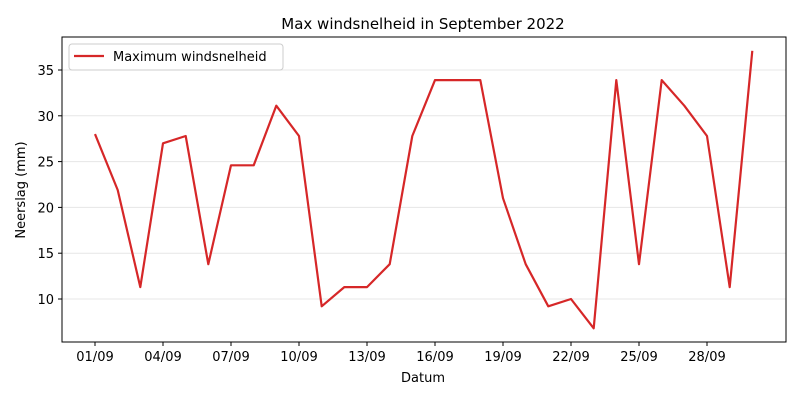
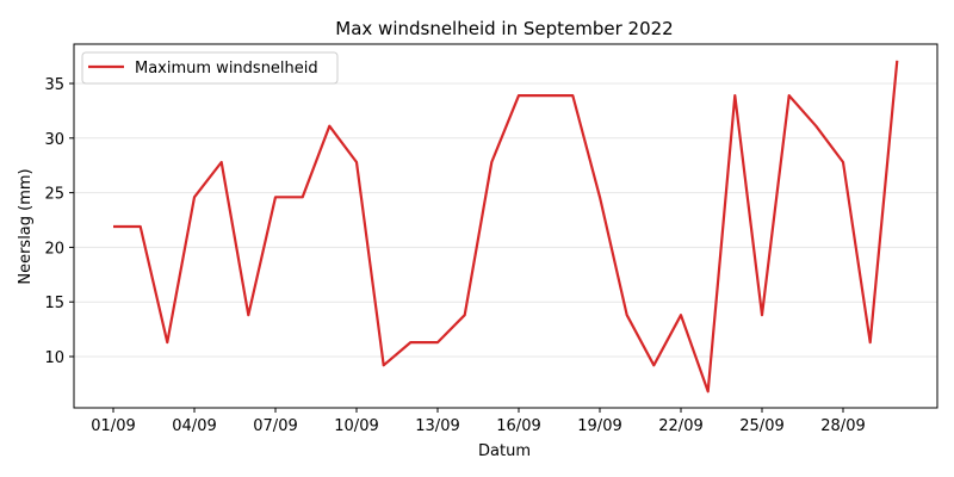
01/09: 28 -> 22
04/09: 27 -> 25
19/09: 21 -> 25
22/09: 10 -> 14
